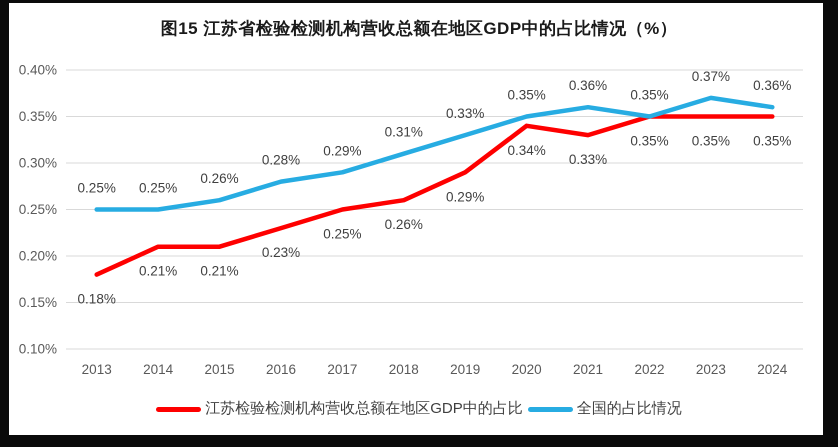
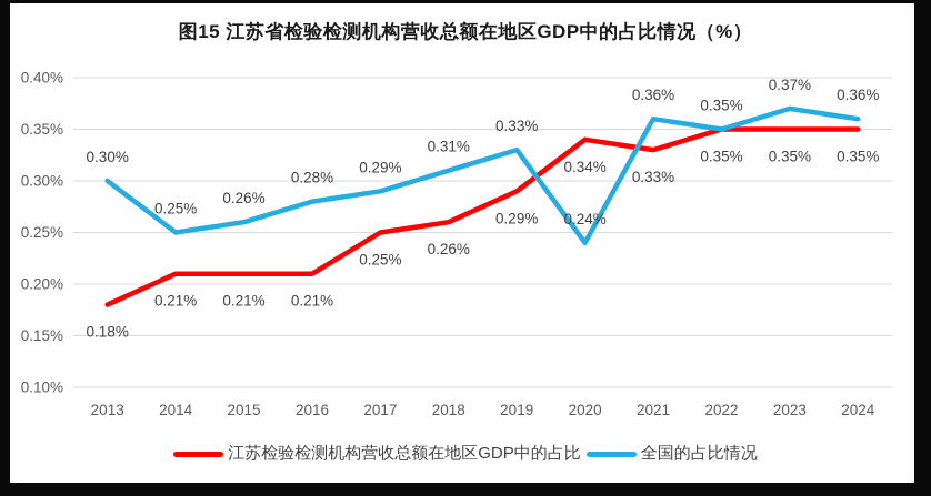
全国的占比情况/2013: 0.25% -> 0.30%
江苏检验检测机构营收总额在地区GDP中的占比/2016: 0.23% -> 0.21%
全国的占比情况/2020: 0.35% -> 0.24%
